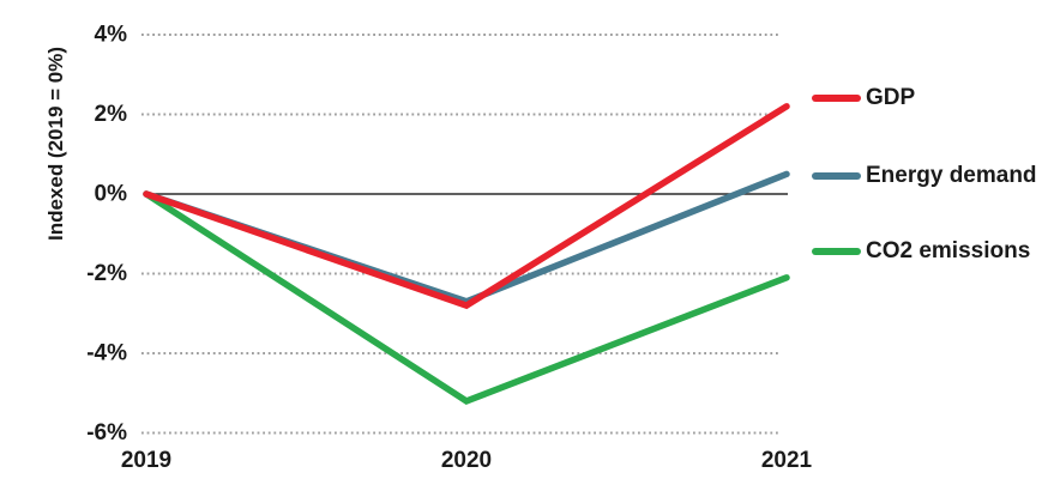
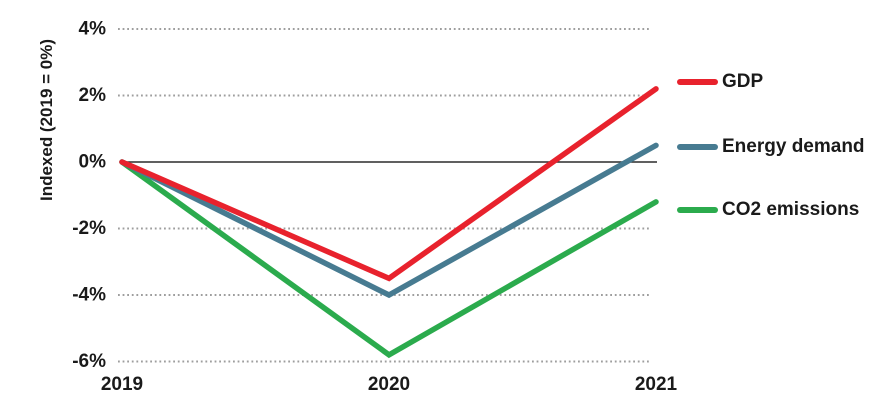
GDP/2020: -2.8% -> -3.5%
Energy demand/2020: -2.7% -> -4.0%
CO2 emissions/2020: -5.2% -> -5.8%
CO2 emissions/2021: -2.1% -> -1.2%
